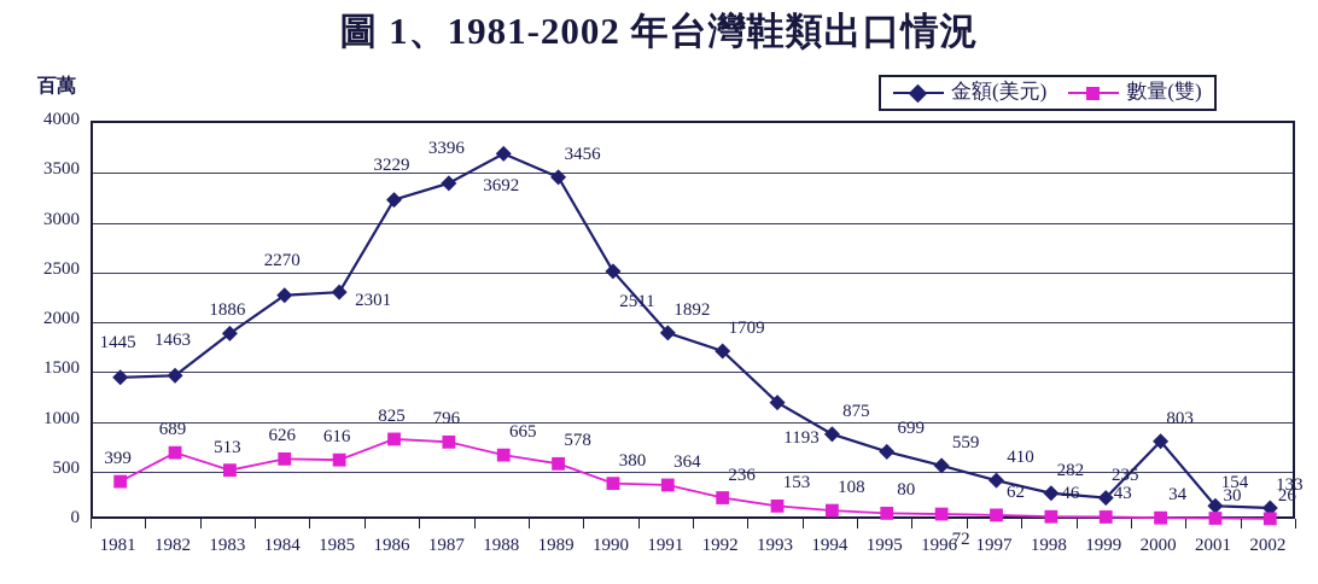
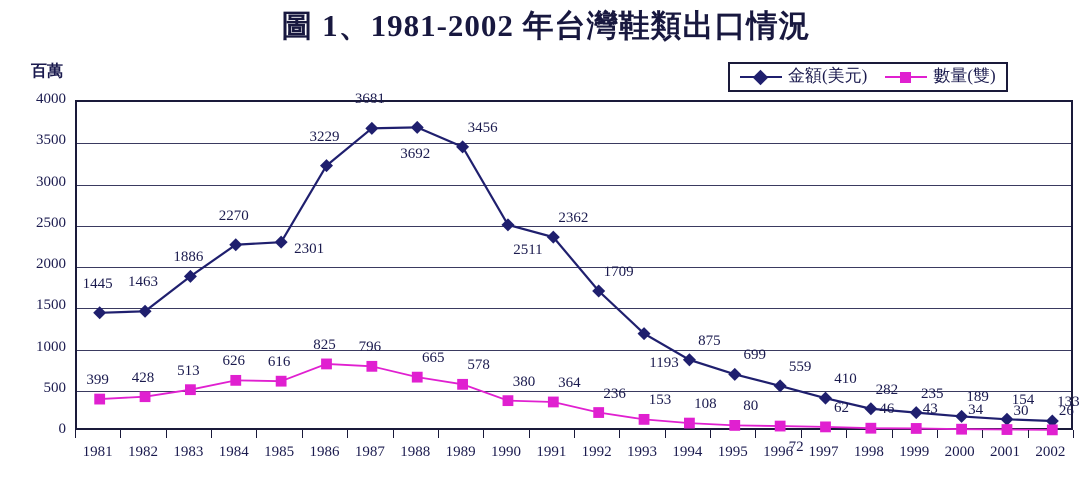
數量(雙)/1982: 689 -> 428
金額(美元)/1987: 3396 -> 3681
金額(美元)/1991: 1892 -> 2362
金額(美元)/2000: 803 -> 189
